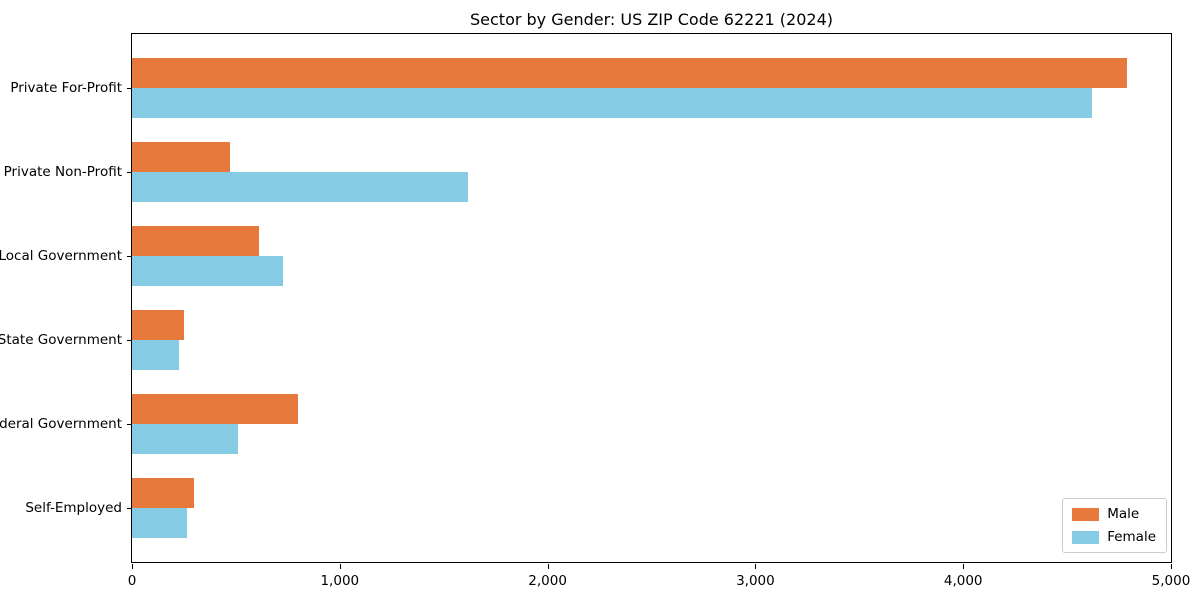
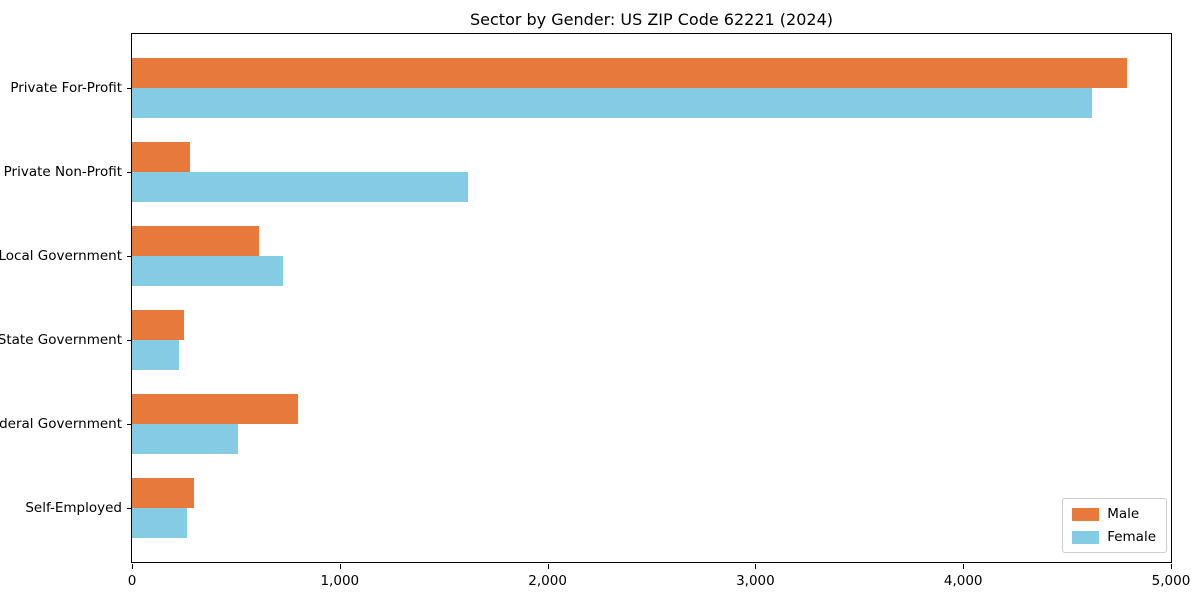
Male/Private Non-Profit: 470 -> 280
